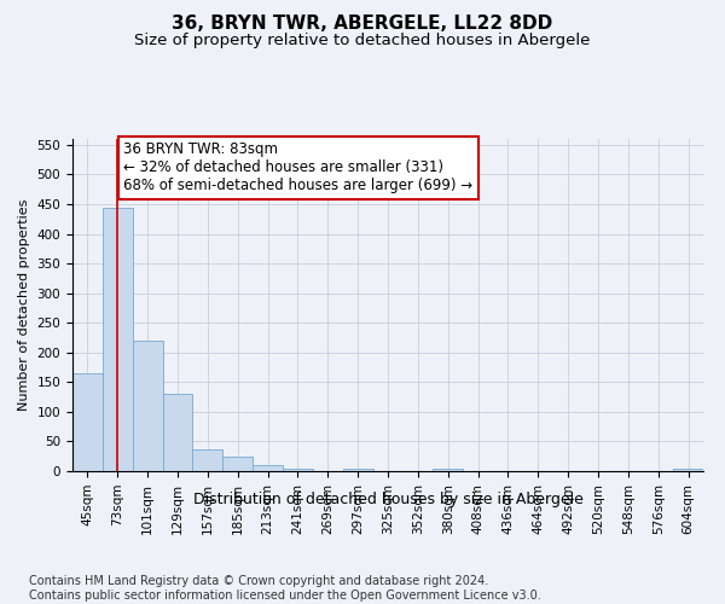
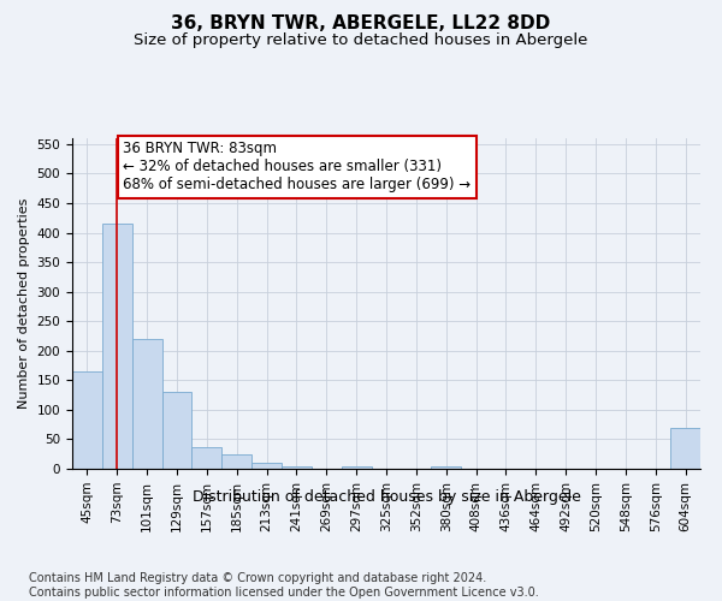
73sqm: 443 -> 415
604sqm: 5 -> 70
